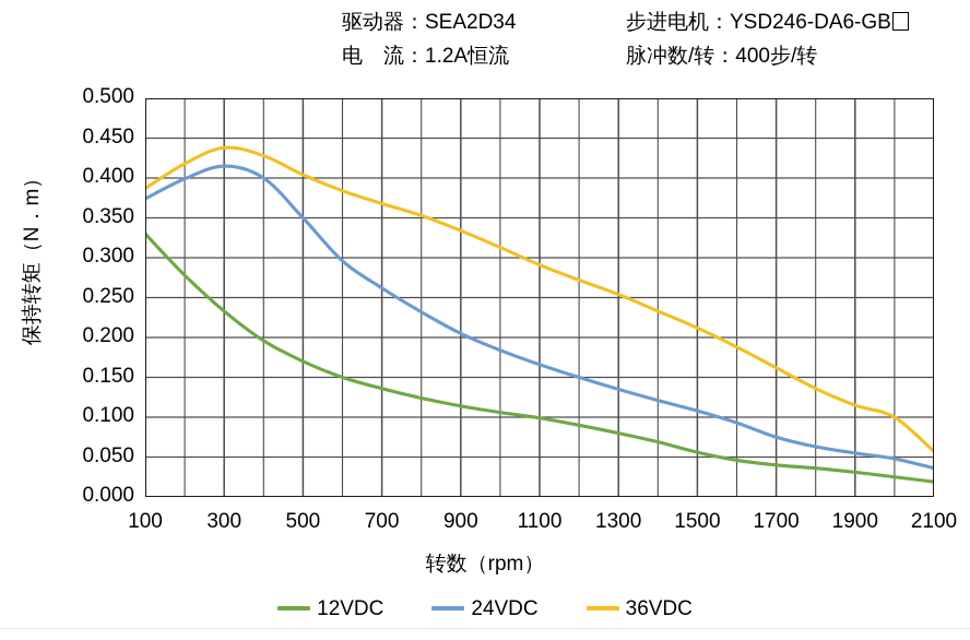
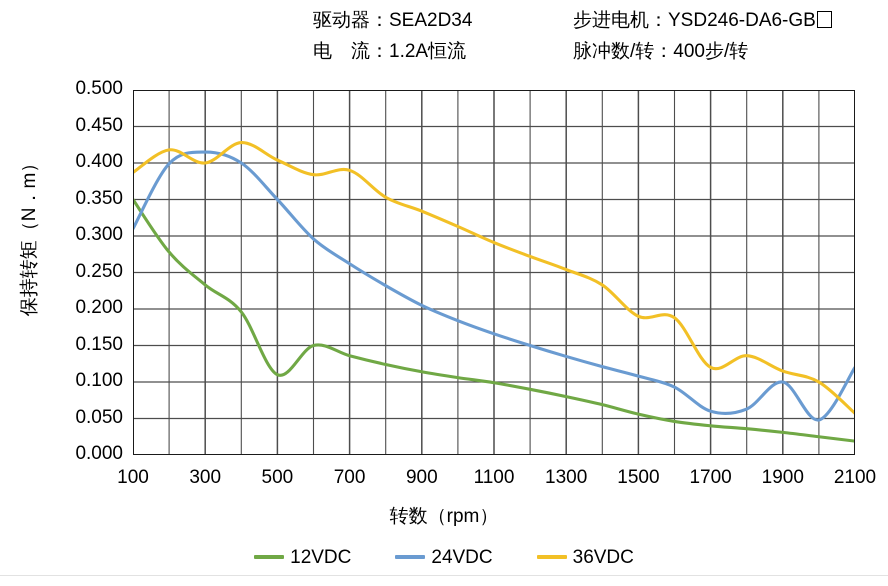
12VDC/100: 0.33 -> 0.35
24VDC/100: 0.37 -> 0.31
36VDC/300: 0.44 -> 0.40
12VDC/500: 0.17 -> 0.11
36VDC/700: 0.37 -> 0.39
36VDC/1500: 0.21 -> 0.19
24VDC/1700: 0.07 -> 0.06
36VDC/1700: 0.16 -> 0.12
24VDC/1900: 0.06 -> 0.10
24VDC/2100: 0.04 -> 0.12
